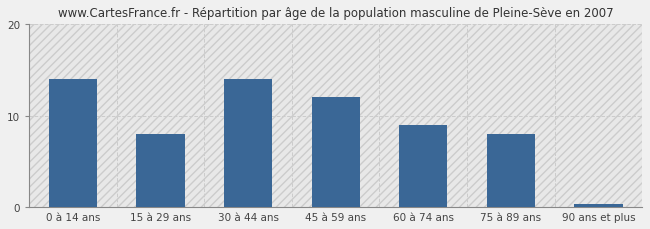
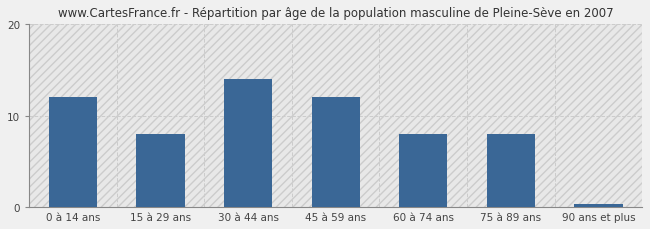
0 à 14 ans: 14.0 -> 12.0
60 à 74 ans: 9.0 -> 8.0
